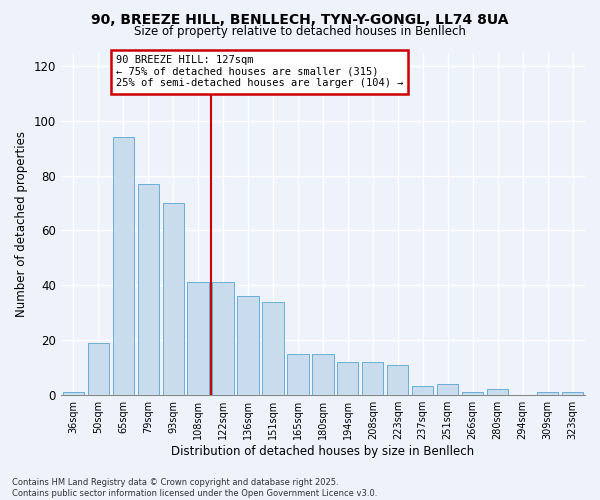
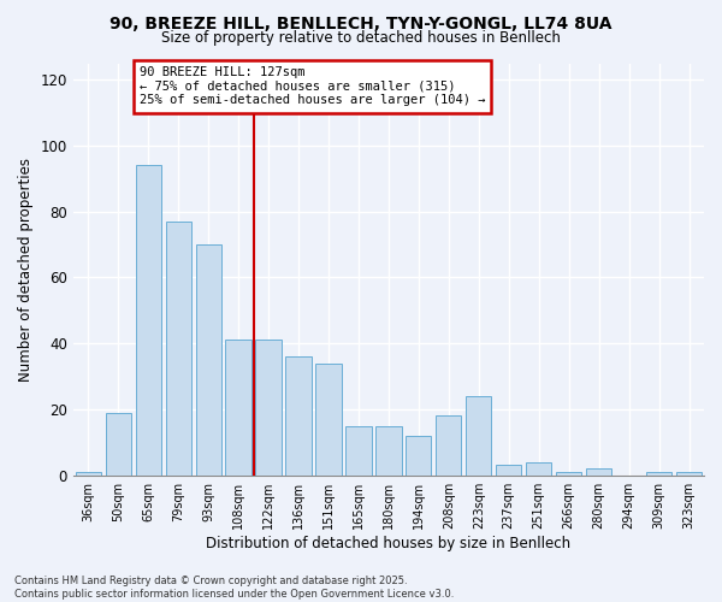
208sqm: 12 -> 18
223sqm: 11 -> 24
